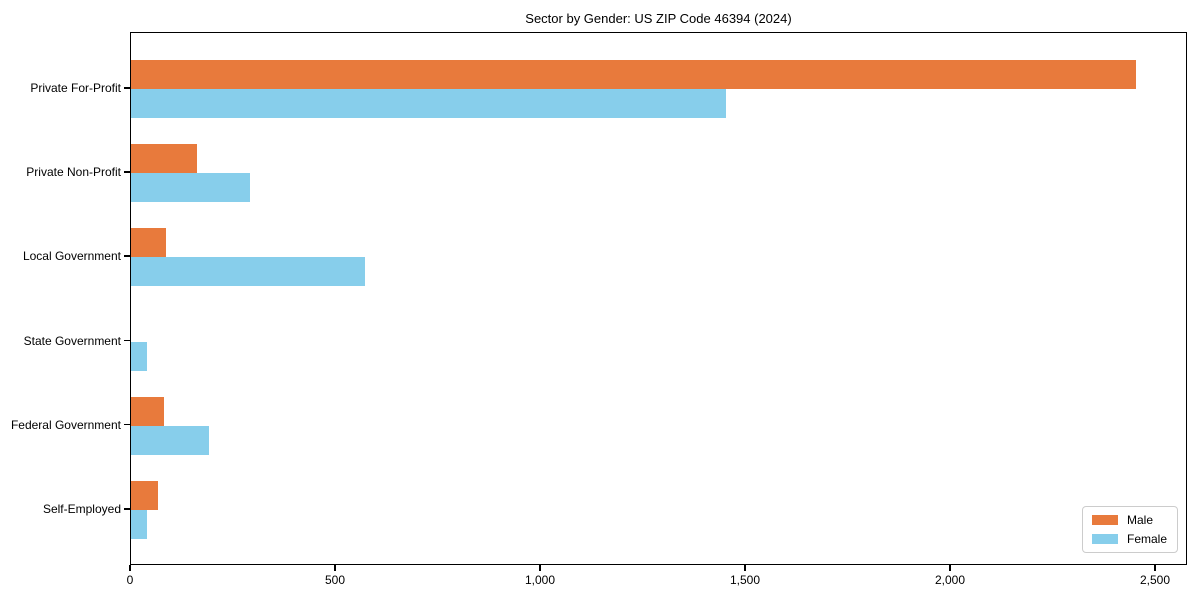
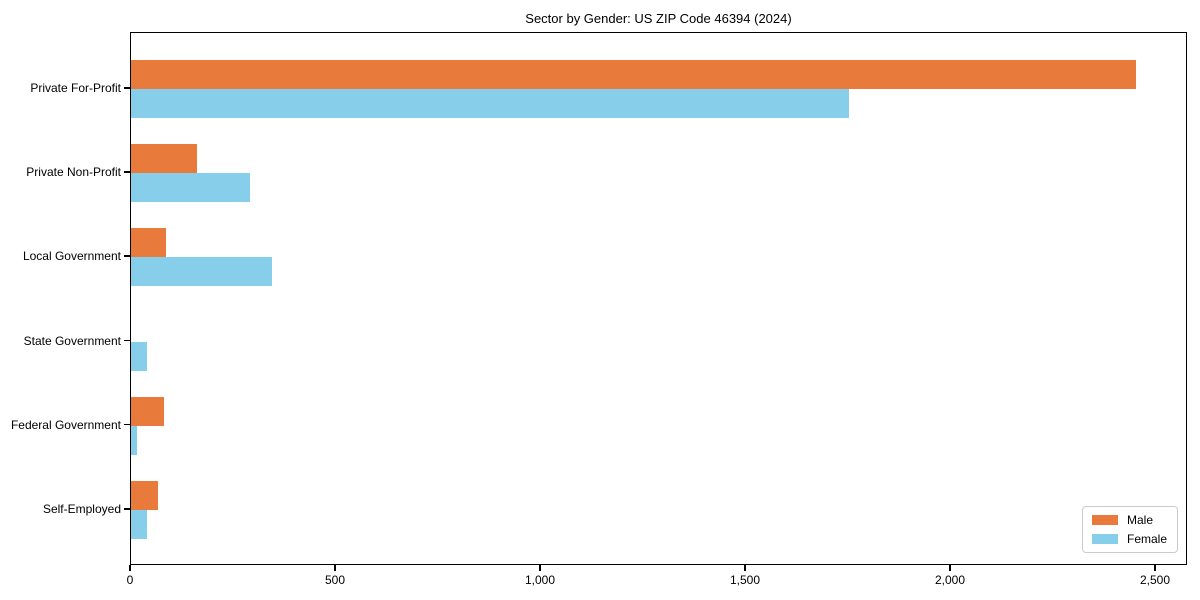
Female/Private For-Profit: 1450 -> 1750
Female/Local Government: 570 -> 340
Female/Federal Government: 190 -> 20
